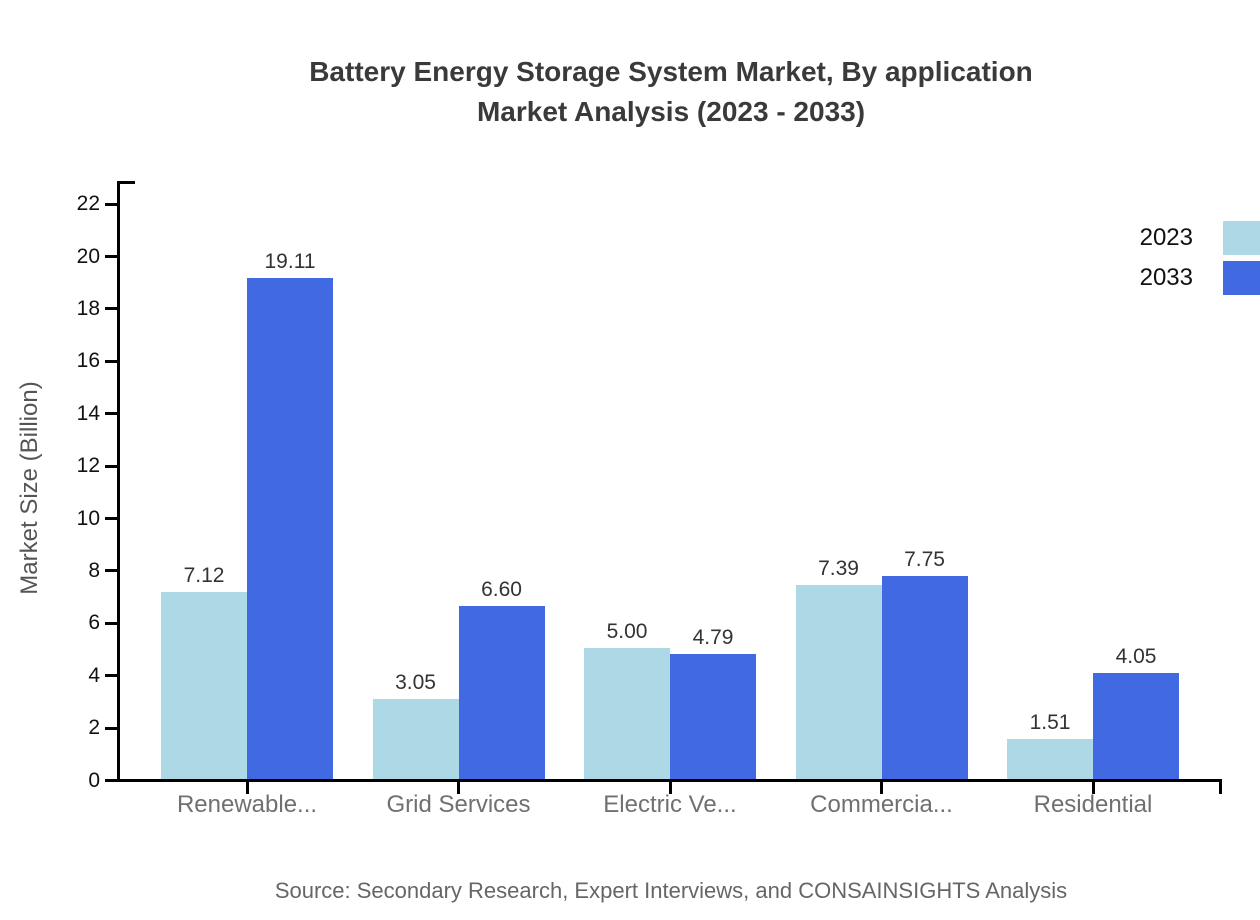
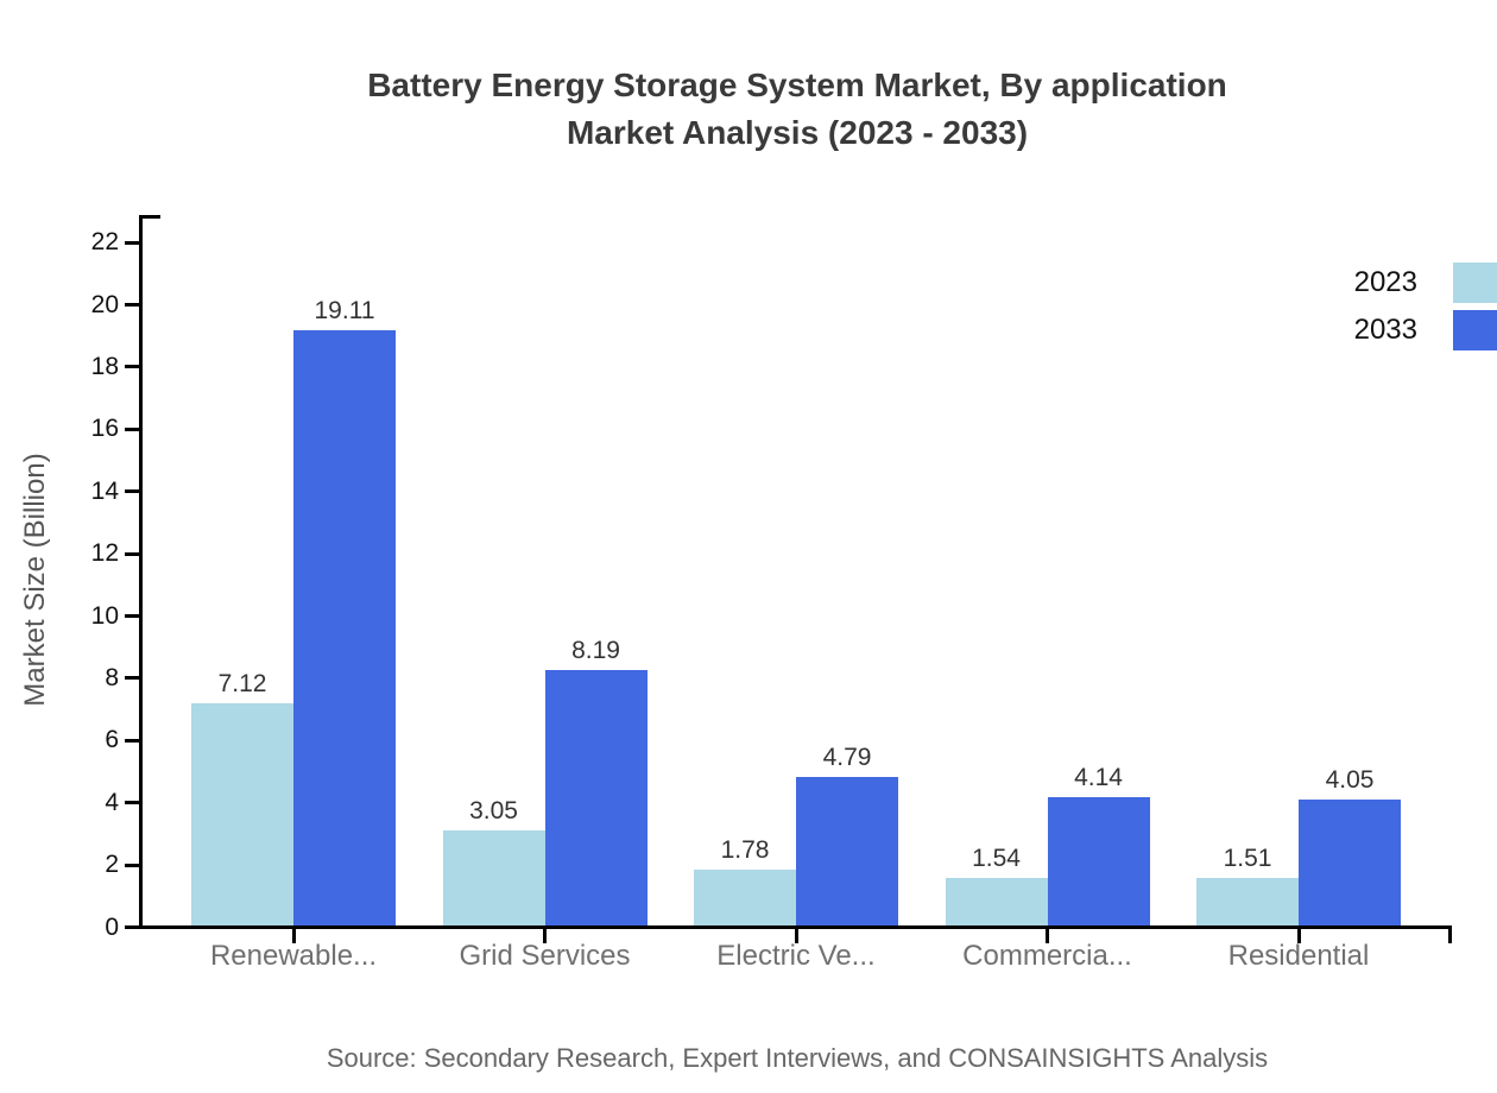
2033/Grid Services: 6.60 -> 8.19
2023/Electric Ve...: 5.00 -> 1.78
2023/Commercia...: 7.39 -> 1.54
2033/Commercia...: 7.75 -> 4.14
